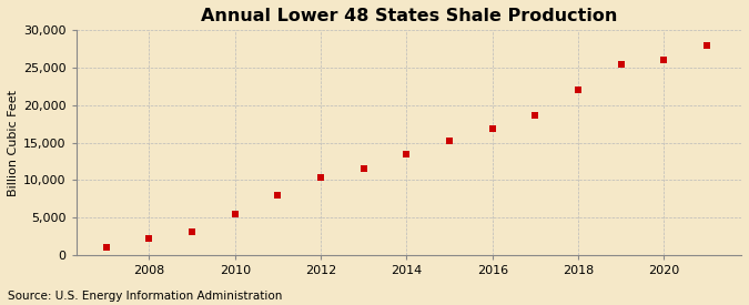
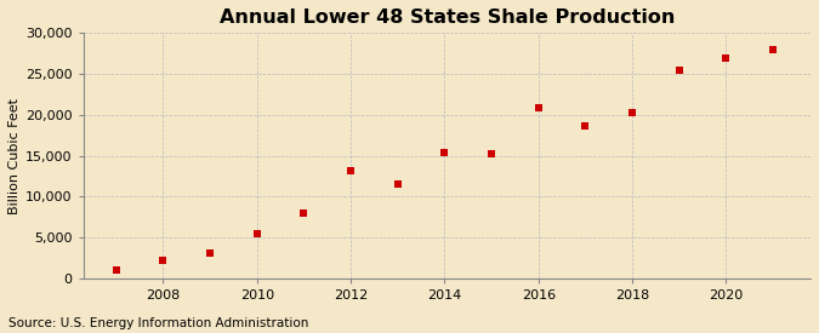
2012: 10,300 -> 13,200
2014: 13,500 -> 15,400
2016: 16,900 -> 20,800
2018: 22,000 -> 20,200
2020: 26,000 -> 27,000
